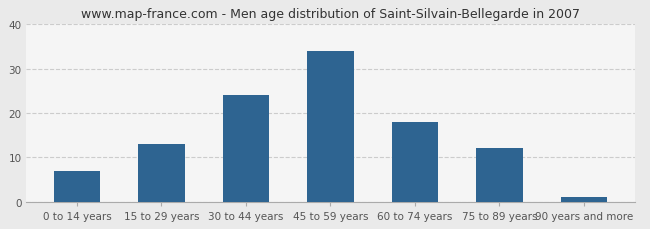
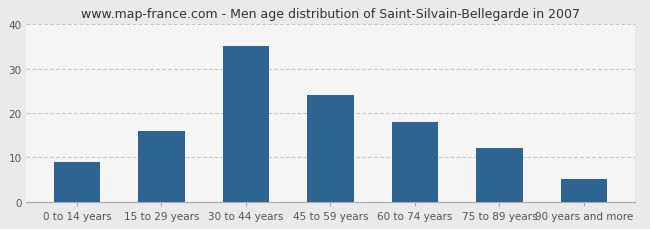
0 to 14 years: 7 -> 9
15 to 29 years: 13 -> 16
30 to 44 years: 24 -> 35
45 to 59 years: 34 -> 24
90 years and more: 1 -> 5
